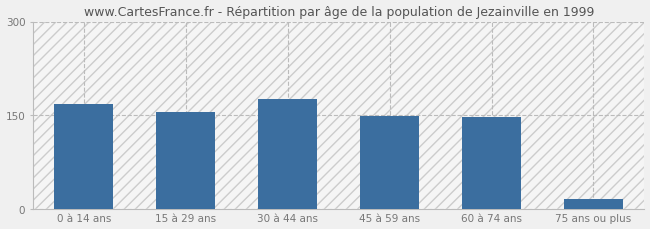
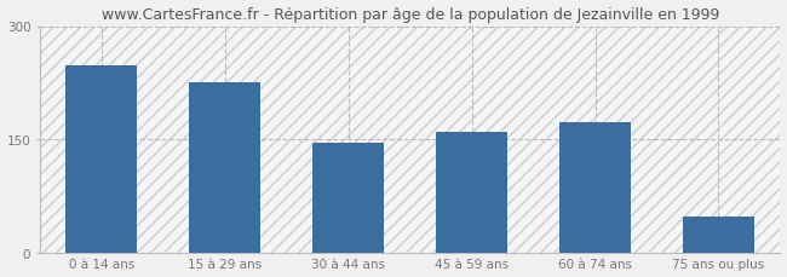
0 à 14 ans: 168 -> 248
15 à 29 ans: 155 -> 226
30 à 44 ans: 175 -> 146
45 à 59 ans: 149 -> 160
60 à 74 ans: 147 -> 172
75 ans ou plus: 16 -> 48
